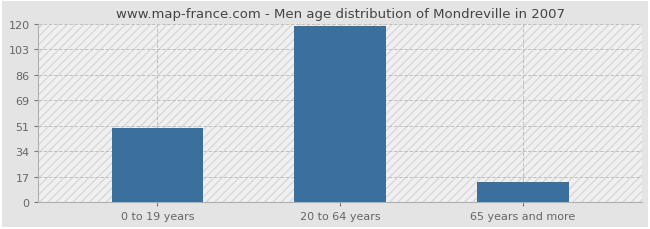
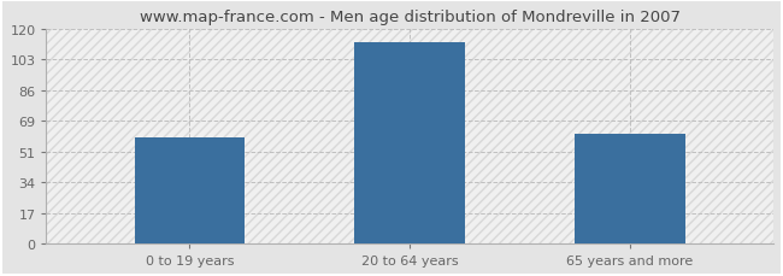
0 to 19 years: 50 -> 59
20 to 64 years: 119 -> 113
65 years and more: 13 -> 61
